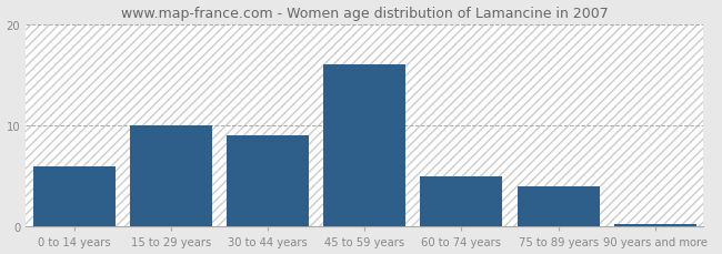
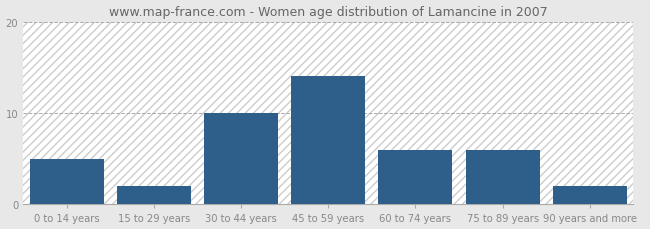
0 to 14 years: 6.0 -> 5.0
15 to 29 years: 10.0 -> 2.0
30 to 44 years: 9.0 -> 10.0
45 to 59 years: 16.0 -> 14.0
60 to 74 years: 5.0 -> 6.0
75 to 89 years: 4.0 -> 6.0
90 years and more: 0.3 -> 2.0
